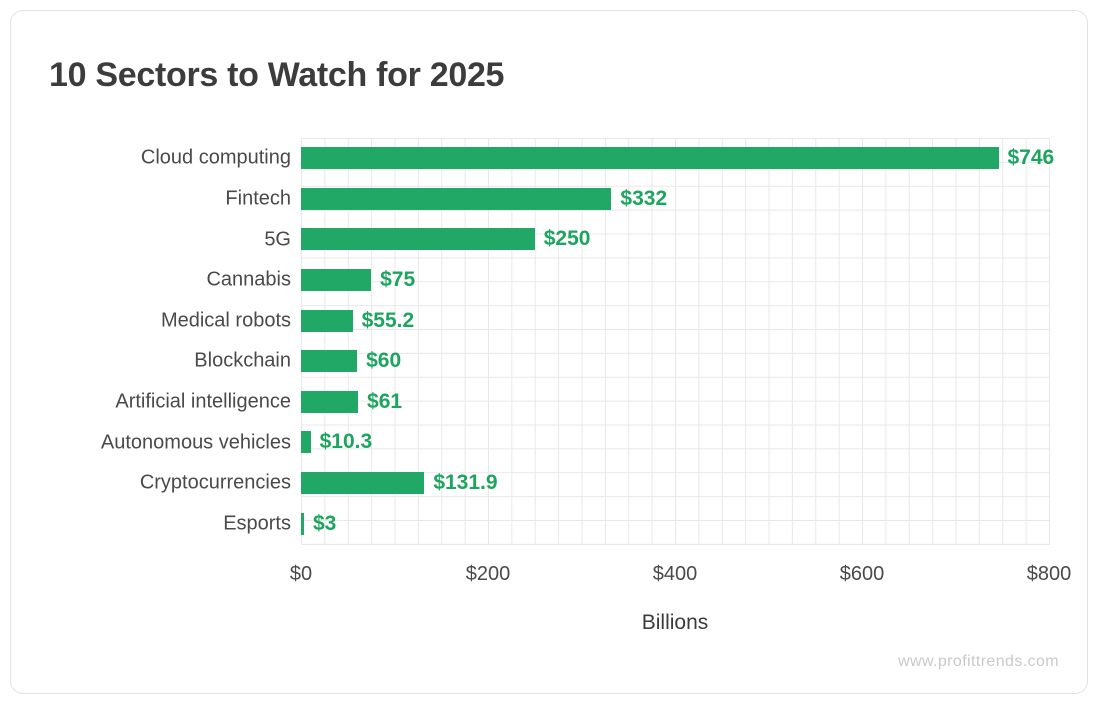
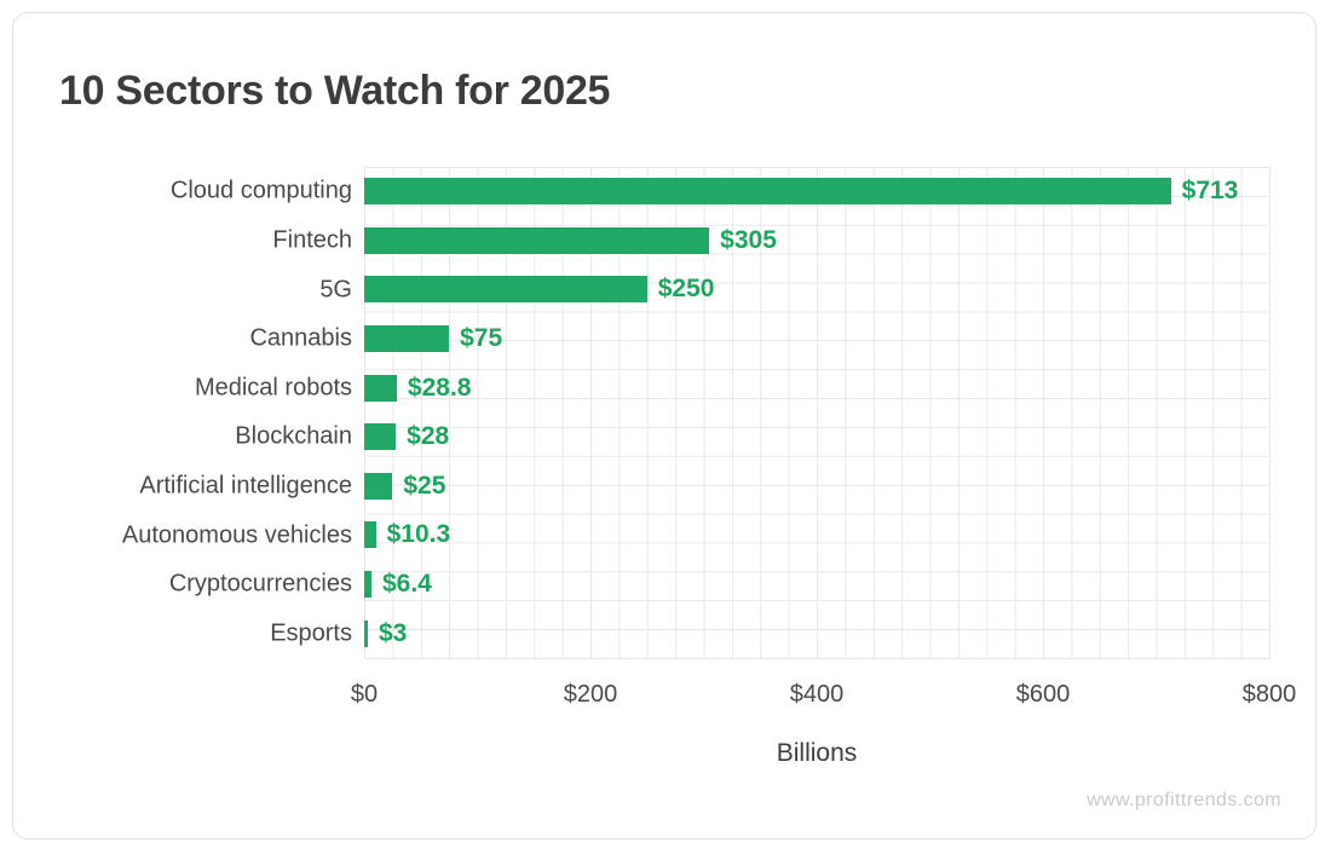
Cloud computing: $746 -> $713
Fintech: $332 -> $305
Medical robots: $55.2 -> $28.8
Blockchain: $60 -> $28
Artificial intelligence: $61 -> $25
Cryptocurrencies: $131.9 -> $6.4
